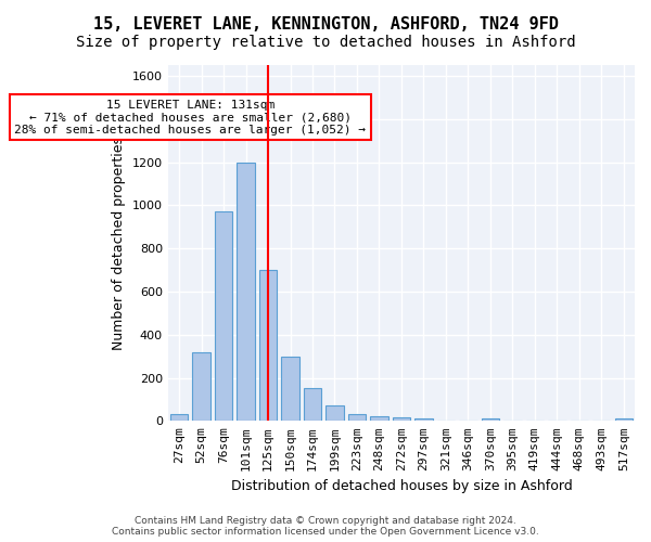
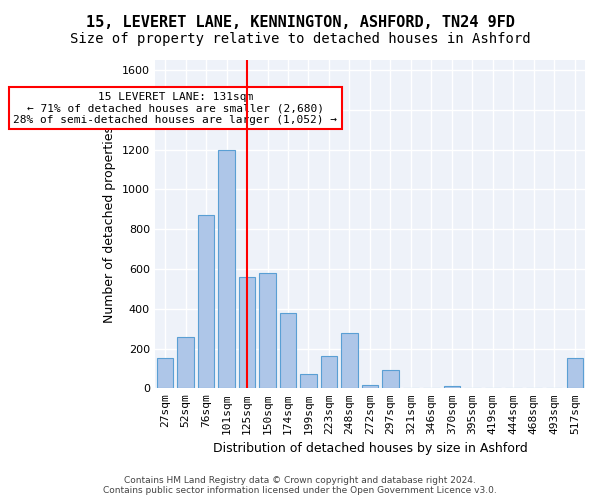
27sqm: 30 -> 150
52sqm: 320 -> 260
76sqm: 970 -> 870
125sqm: 700 -> 560
150sqm: 300 -> 580
174sqm: 150 -> 380
223sqm: 30 -> 160
248sqm: 20 -> 280
297sqm: 10 -> 90
517sqm: 10 -> 150
